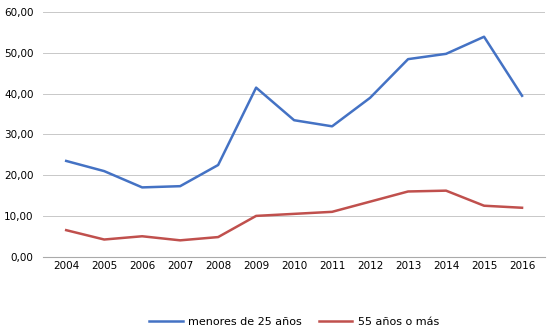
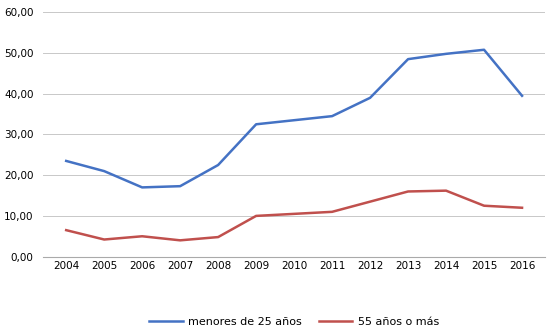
menores de 25 años/2009: 41,5 -> 32,5
menores de 25 años/2011: 32,0 -> 34,5
menores de 25 años/2015: 54,0 -> 50,8
